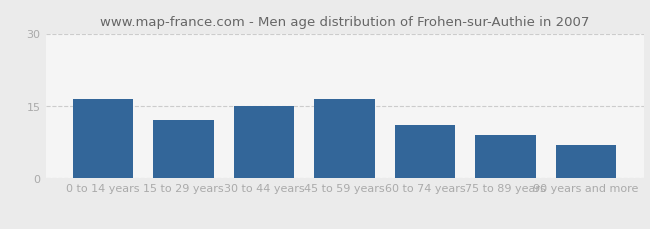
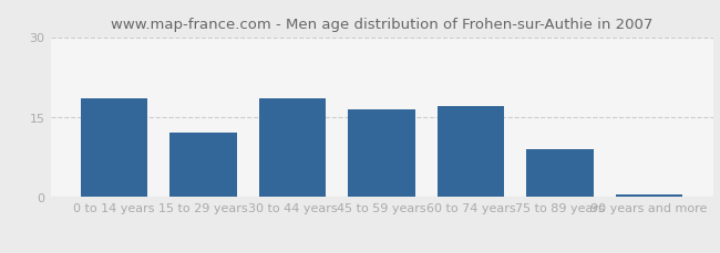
0 to 14 years: 16.5 -> 18.5
30 to 44 years: 15.0 -> 18.5
60 to 74 years: 11.0 -> 17.0
90 years and more: 7.0 -> 0.5
